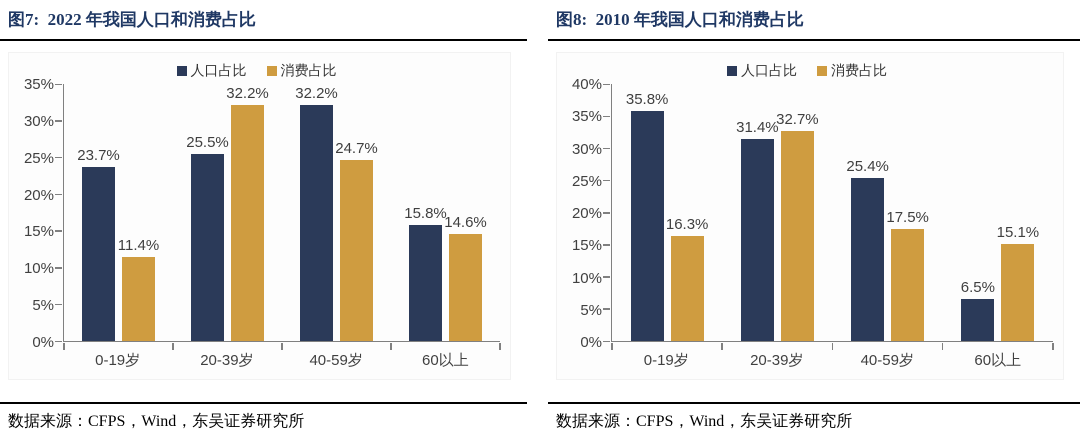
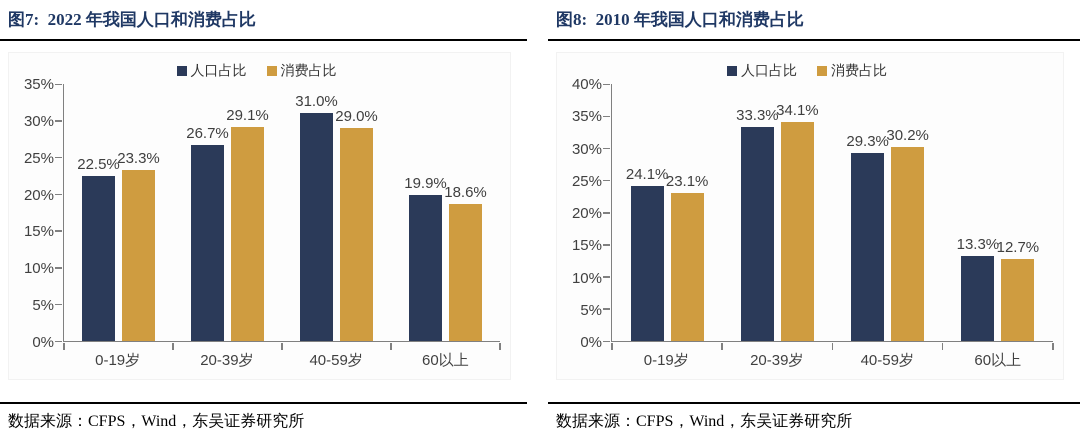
图7: 2022 年我国人口和消费占比/人口占比/0-19岁: 23.7% -> 22.5%
图7: 2022 年我国人口和消费占比/消费占比/0-19岁: 11.4% -> 23.3%
图7: 2022 年我国人口和消费占比/人口占比/20-39岁: 25.5% -> 26.7%
图7: 2022 年我国人口和消费占比/消费占比/20-39岁: 32.2% -> 29.1%
图7: 2022 年我国人口和消费占比/人口占比/40-59岁: 32.2% -> 31.0%
图7: 2022 年我国人口和消费占比/消费占比/40-59岁: 24.7% -> 29.0%
图7: 2022 年我国人口和消费占比/人口占比/60以上: 15.8% -> 19.9%
图7: 2022 年我国人口和消费占比/消费占比/60以上: 14.6% -> 18.6%
图8: 2010 年我国人口和消费占比/人口占比/0-19岁: 35.8% -> 24.1%
图8: 2010 年我国人口和消费占比/消费占比/0-19岁: 16.3% -> 23.1%
图8: 2010 年我国人口和消费占比/人口占比/20-39岁: 31.4% -> 33.3%
图8: 2010 年我国人口和消费占比/消费占比/20-39岁: 32.7% -> 34.1%
图8: 2010 年我国人口和消费占比/人口占比/40-59岁: 25.4% -> 29.3%
图8: 2010 年我国人口和消费占比/消费占比/40-59岁: 17.5% -> 30.2%
图8: 2010 年我国人口和消费占比/人口占比/60以上: 6.5% -> 13.3%
图8: 2010 年我国人口和消费占比/消费占比/60以上: 15.1% -> 12.7%
